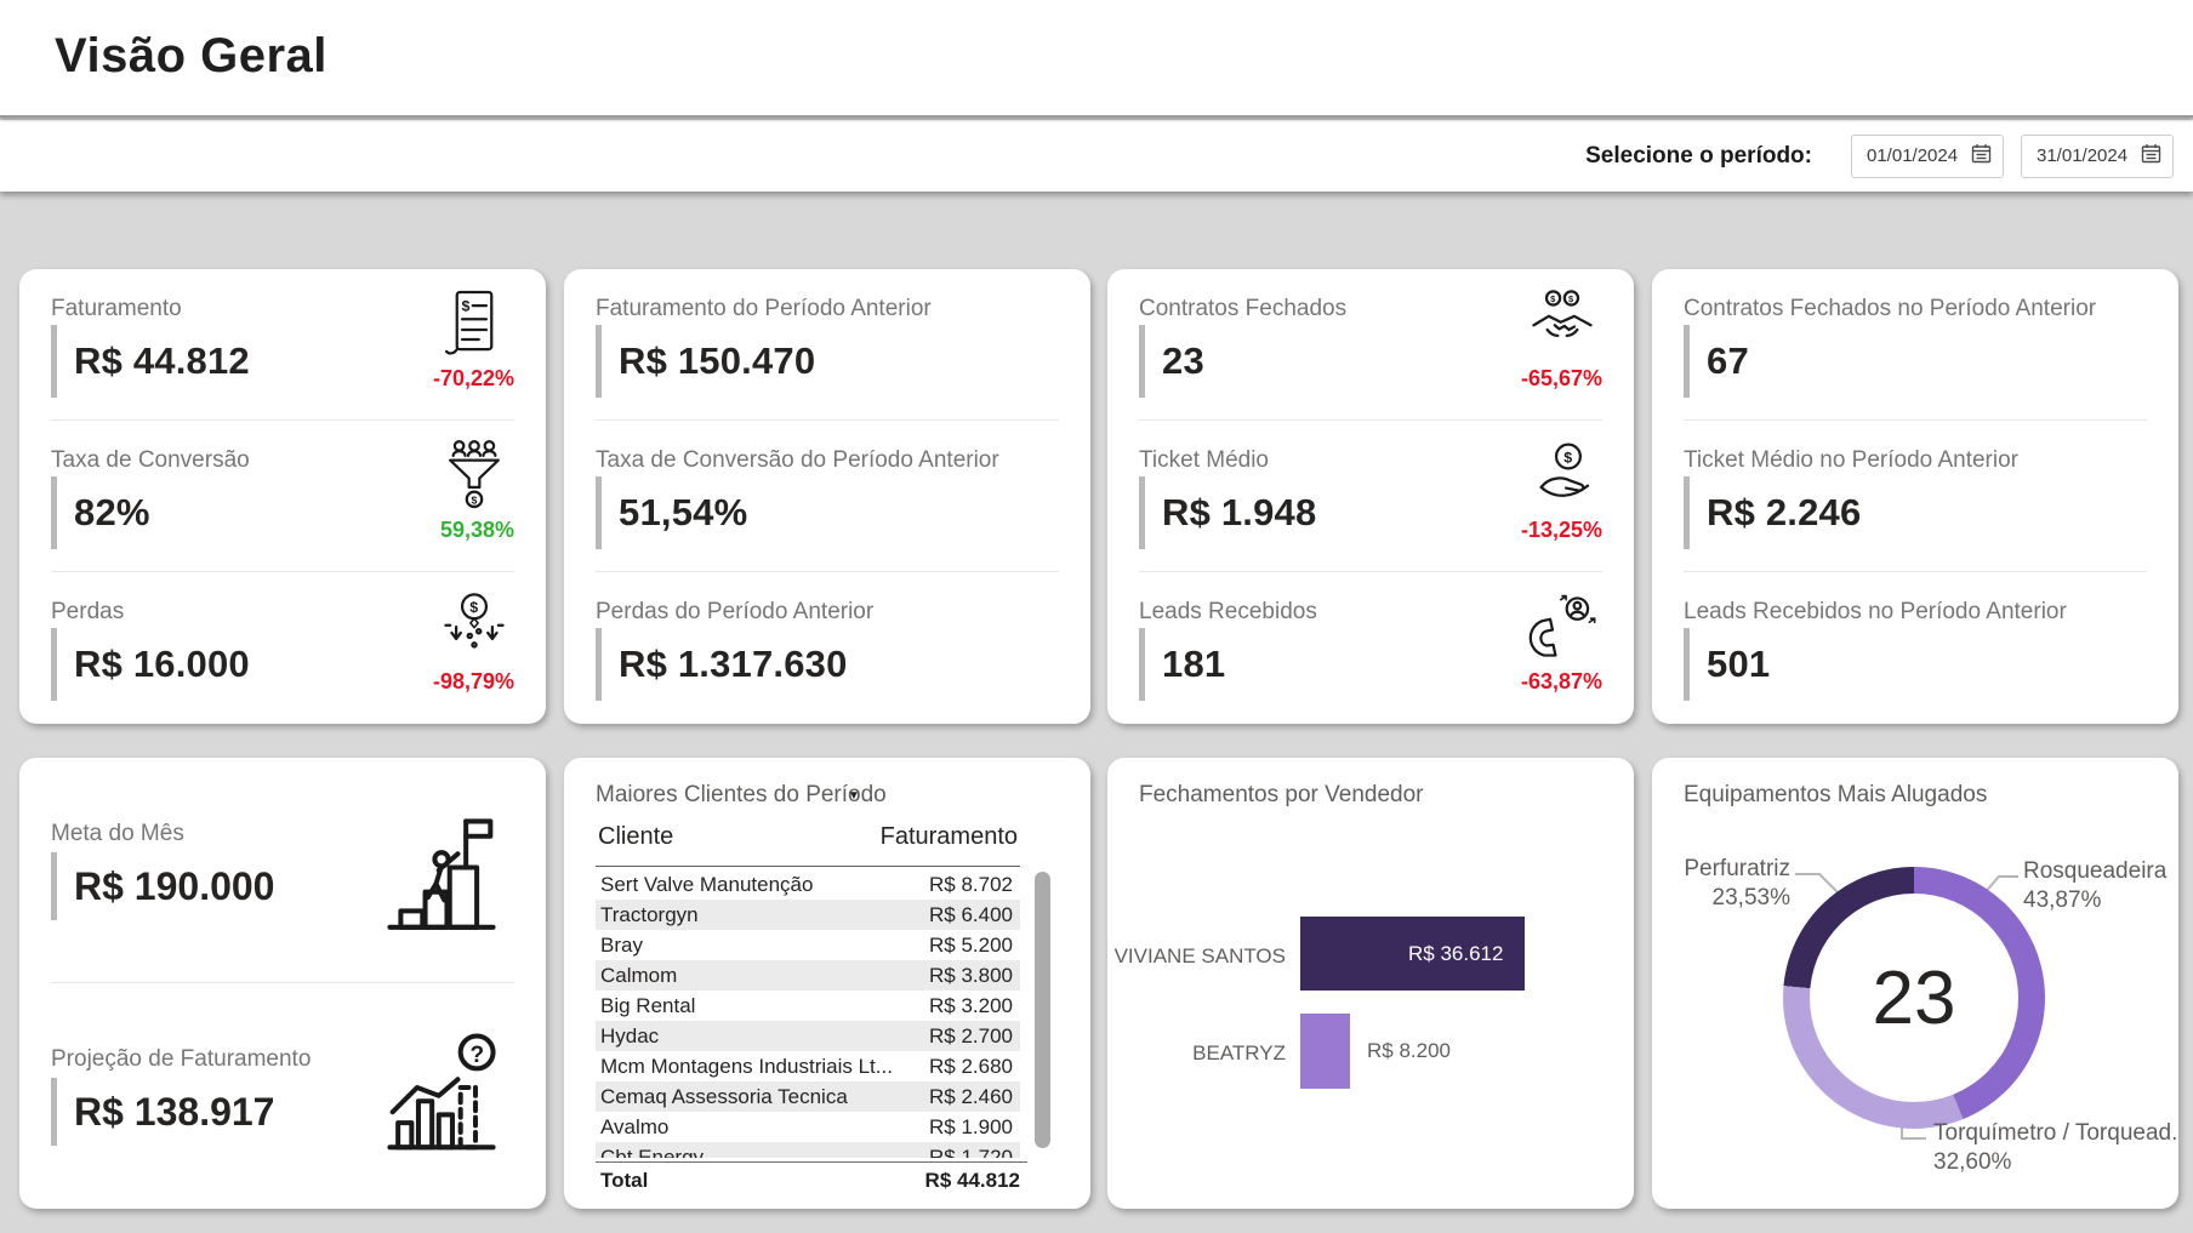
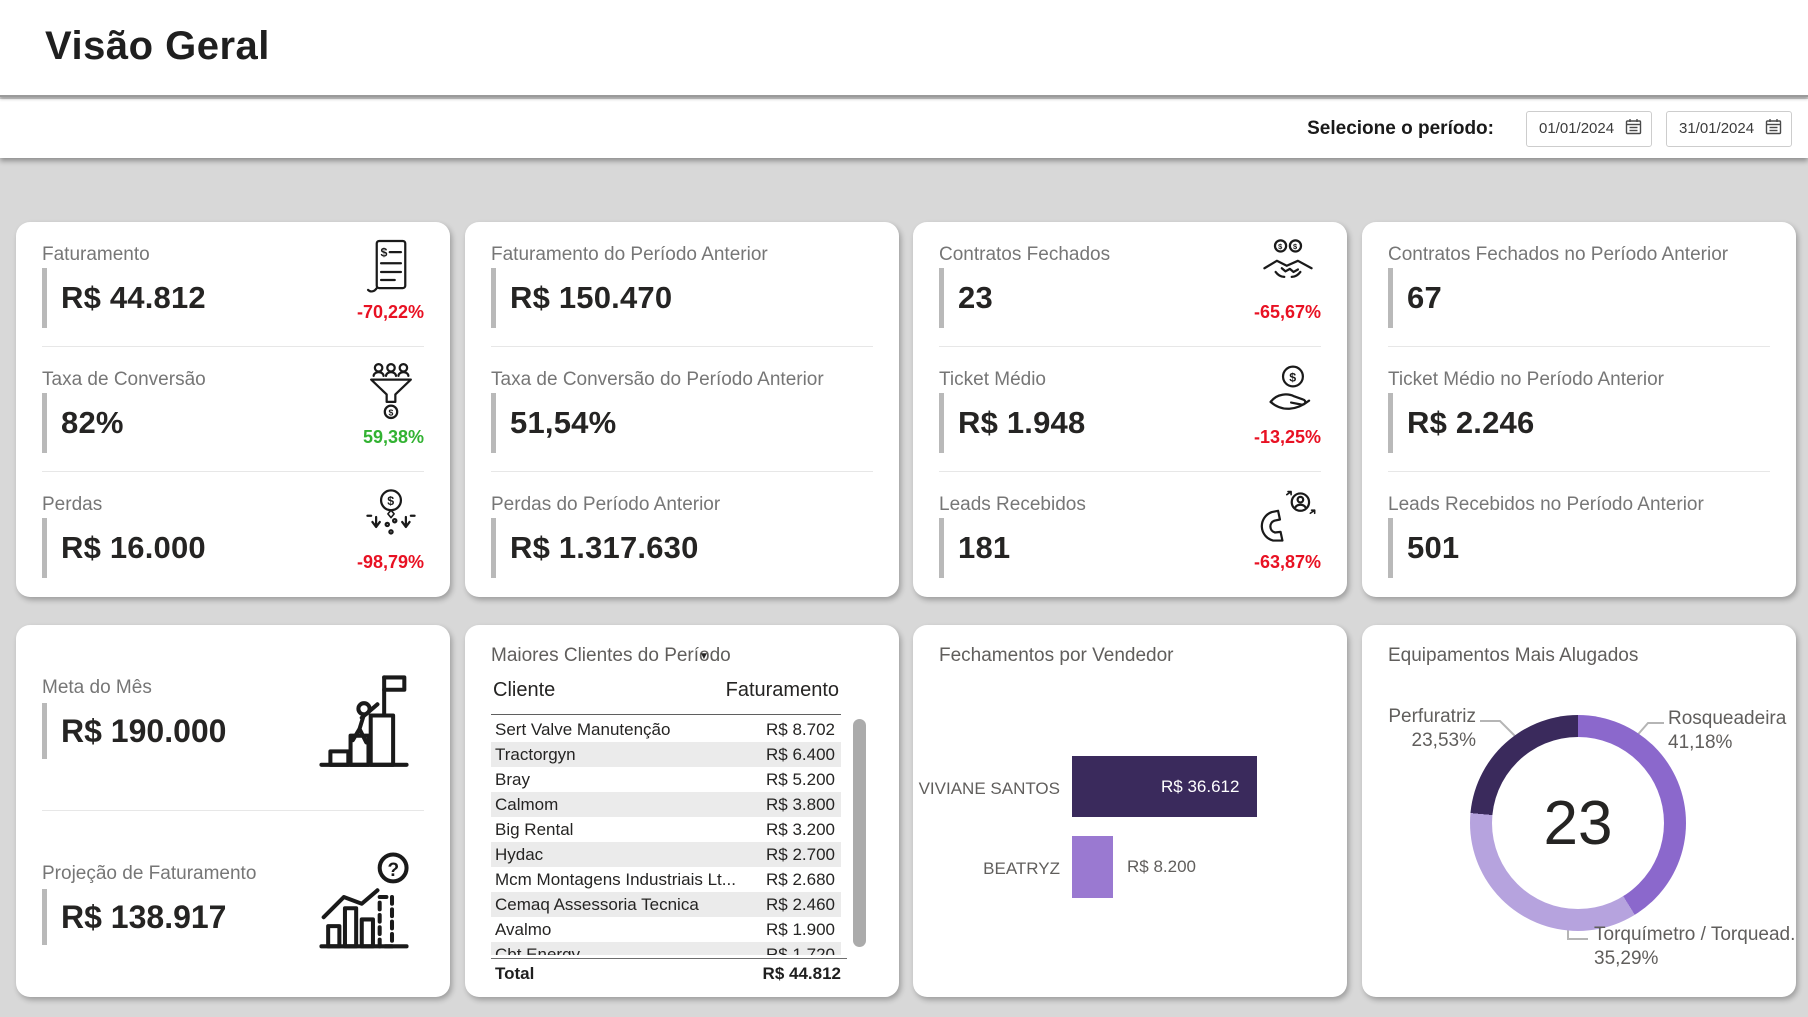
Equipamentos Mais Alugados/Rosqueadeira: 43,87% -> 41,18%
Equipamentos Mais Alugados/Torquímetro / Torquead...: 32,60% -> 35,29%
